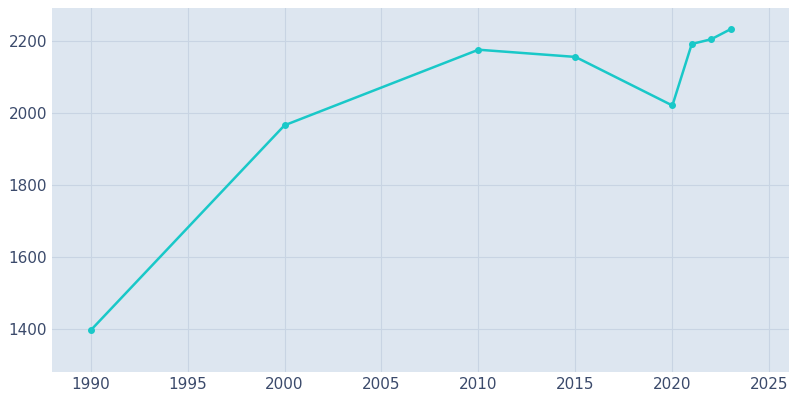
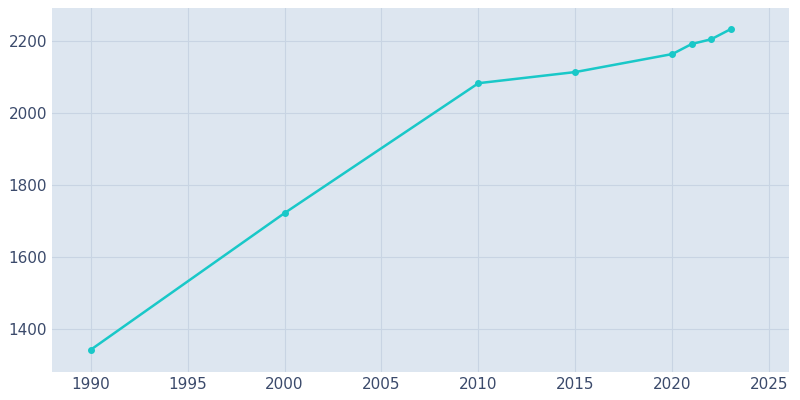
1990: 1395 -> 1341
2000: 1965 -> 1721
2010: 2175 -> 2082
2015: 2155 -> 2113
2020: 2020 -> 2163
